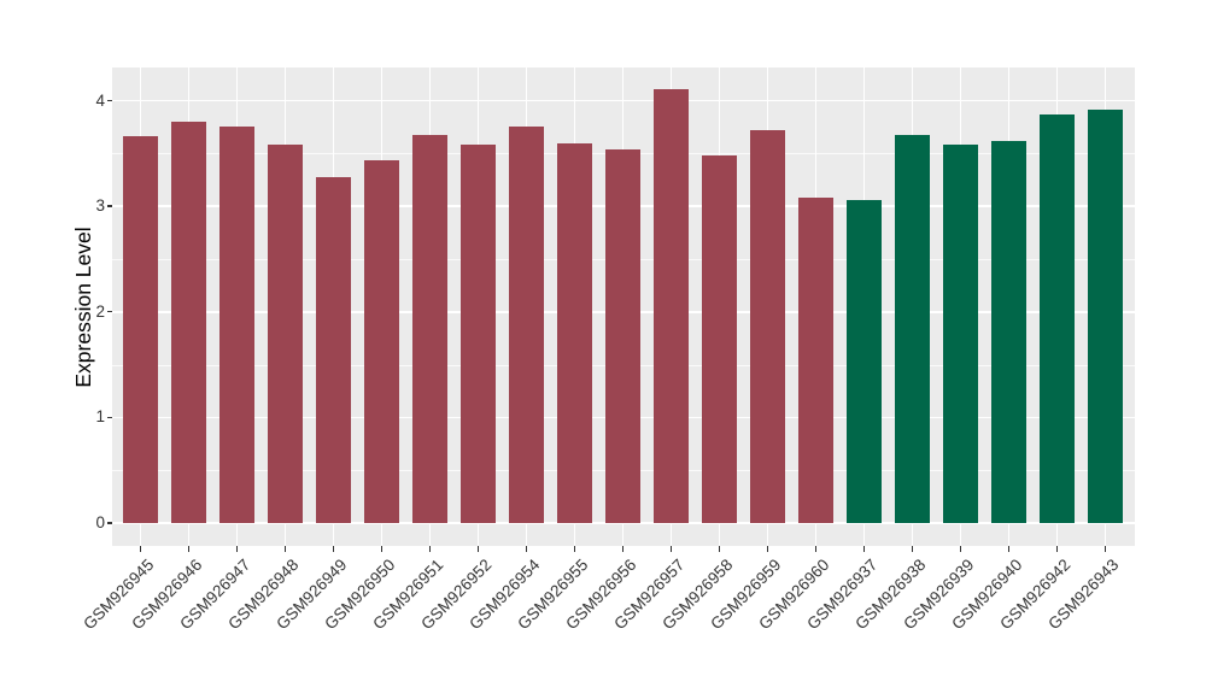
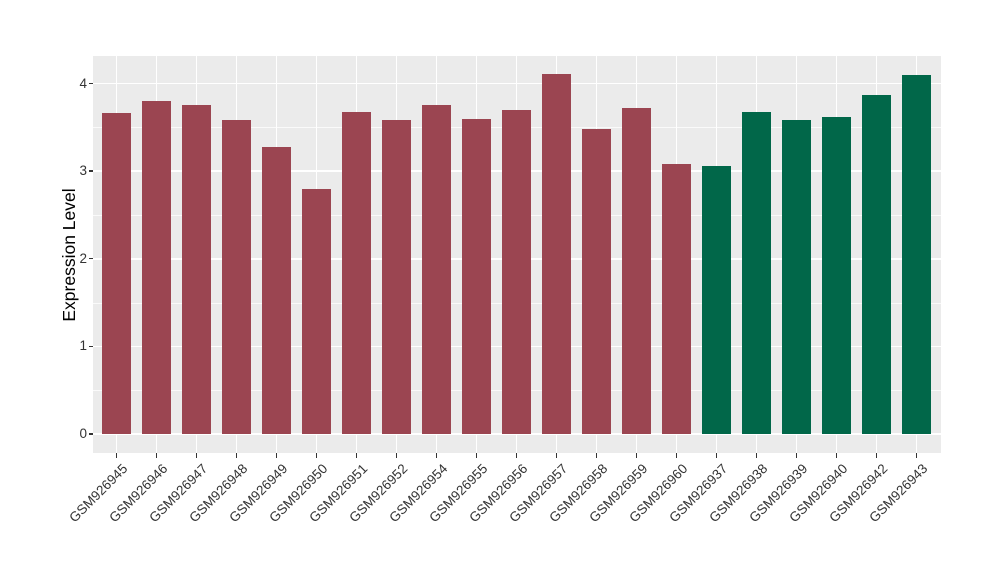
GSM926950: 3.4 -> 2.8
GSM926956: 3.5 -> 3.7
GSM926943: 3.9 -> 4.1
